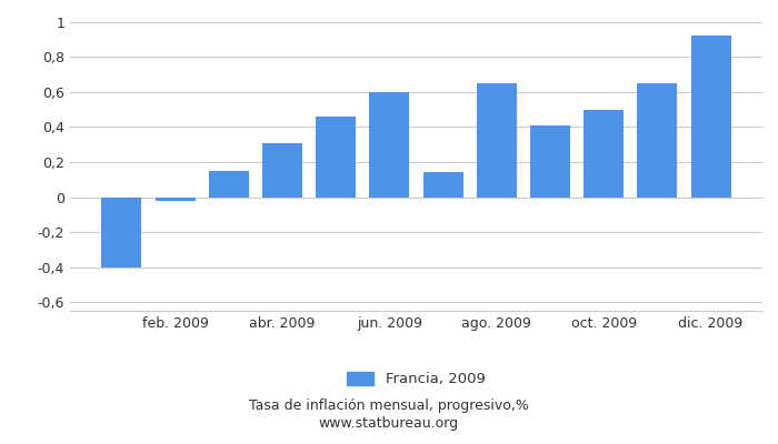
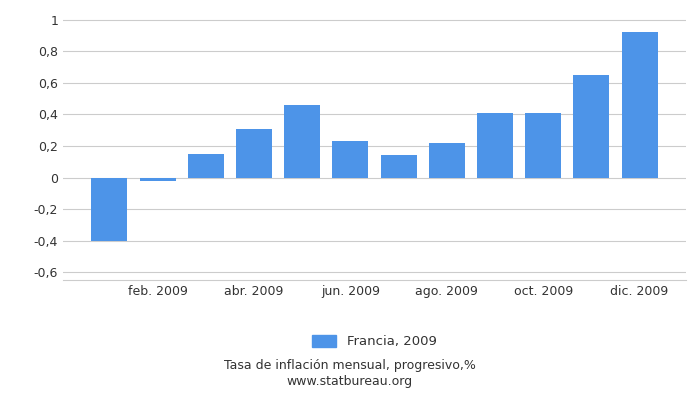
jun. 2009: 0,60 -> 0,23
ago. 2009: 0,65 -> 0,22
oct. 2009: 0,50 -> 0,41
